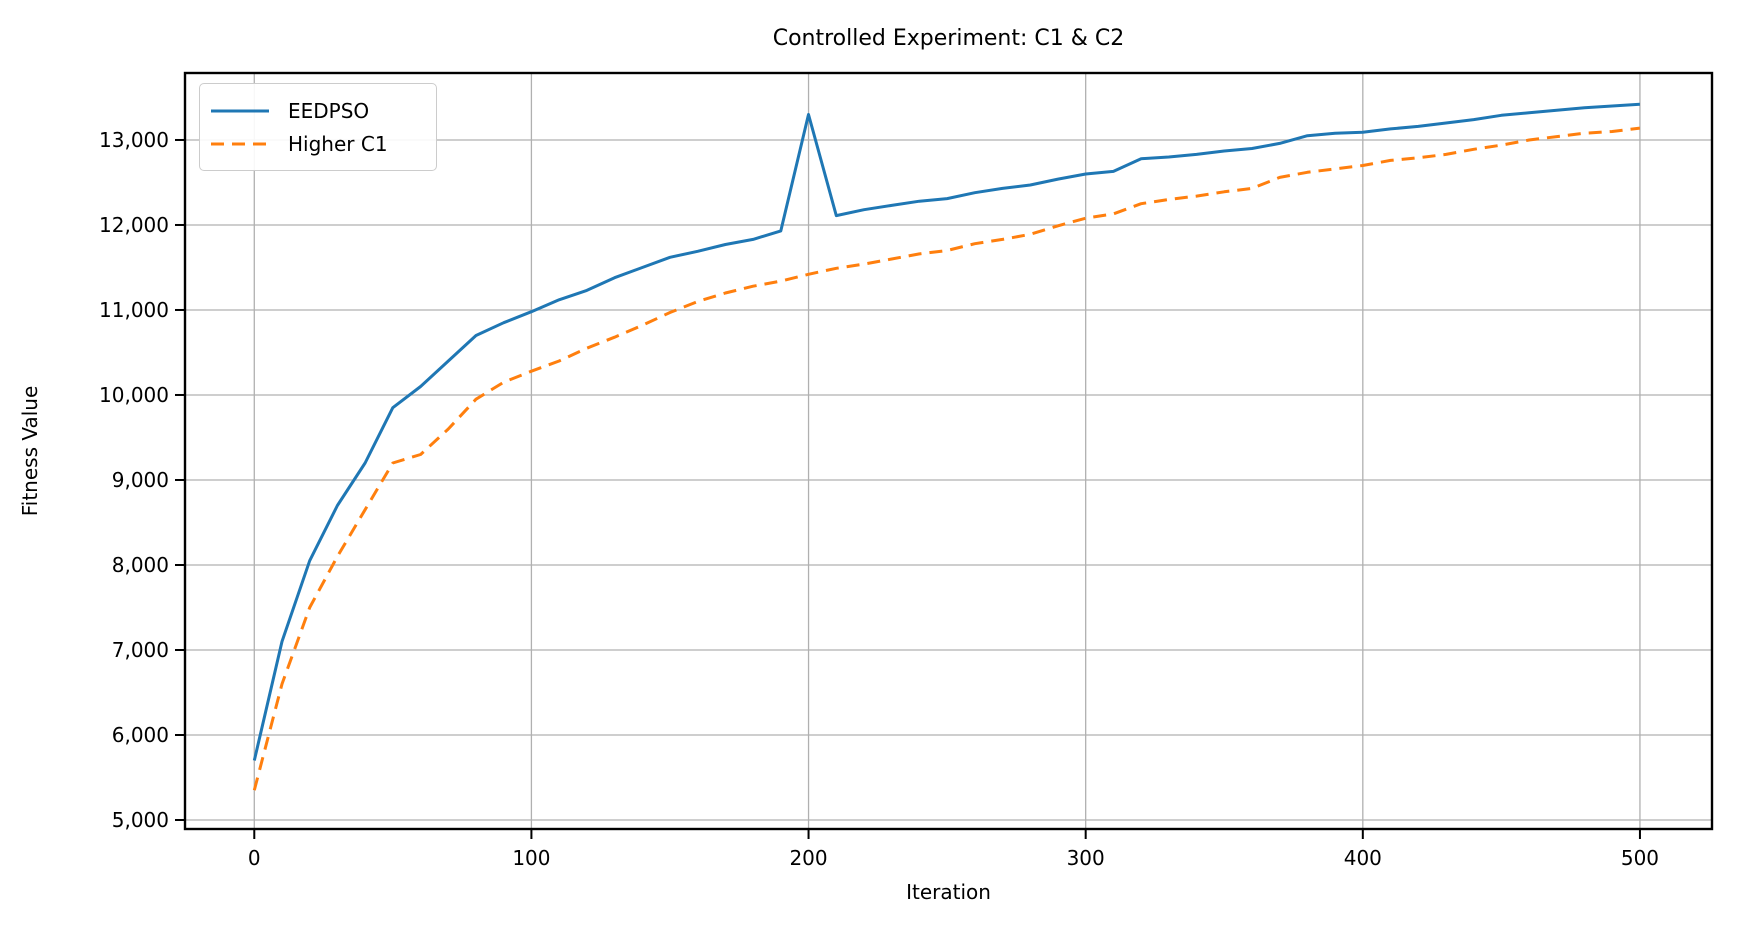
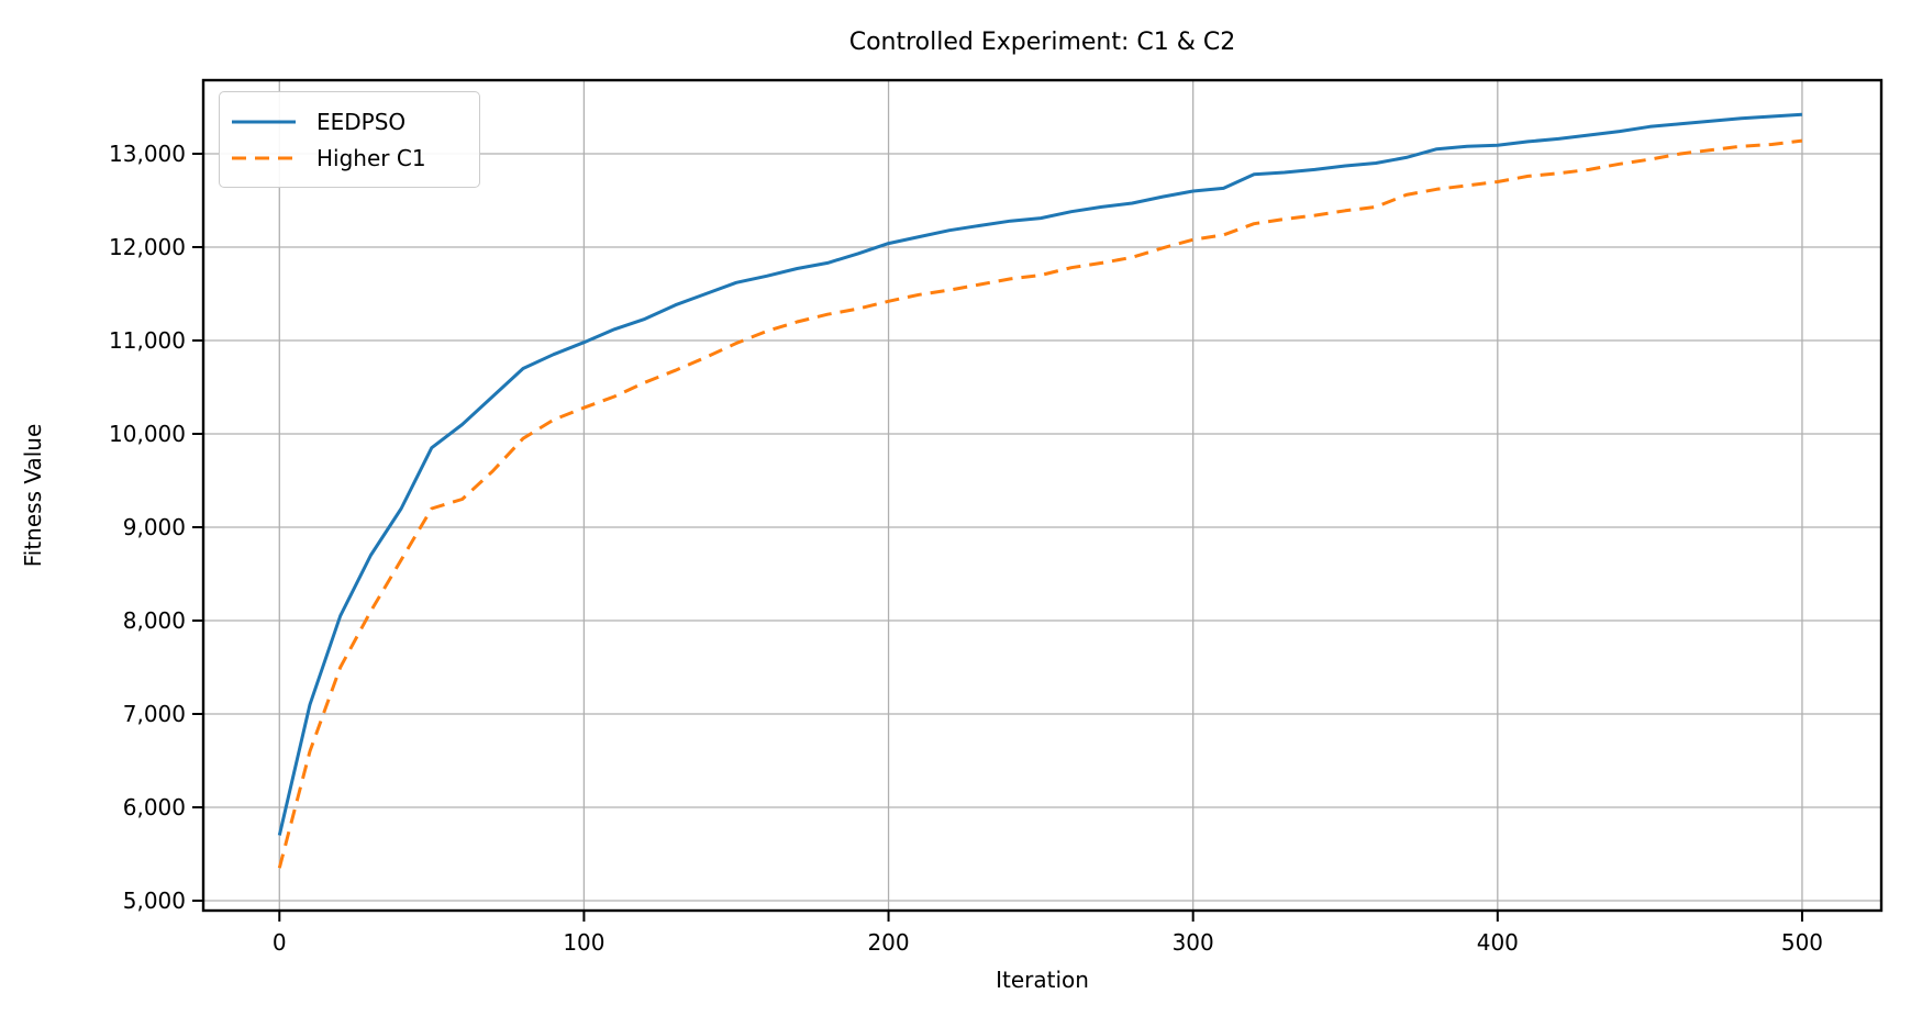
EEDPSO/200: 13300 -> 12000
